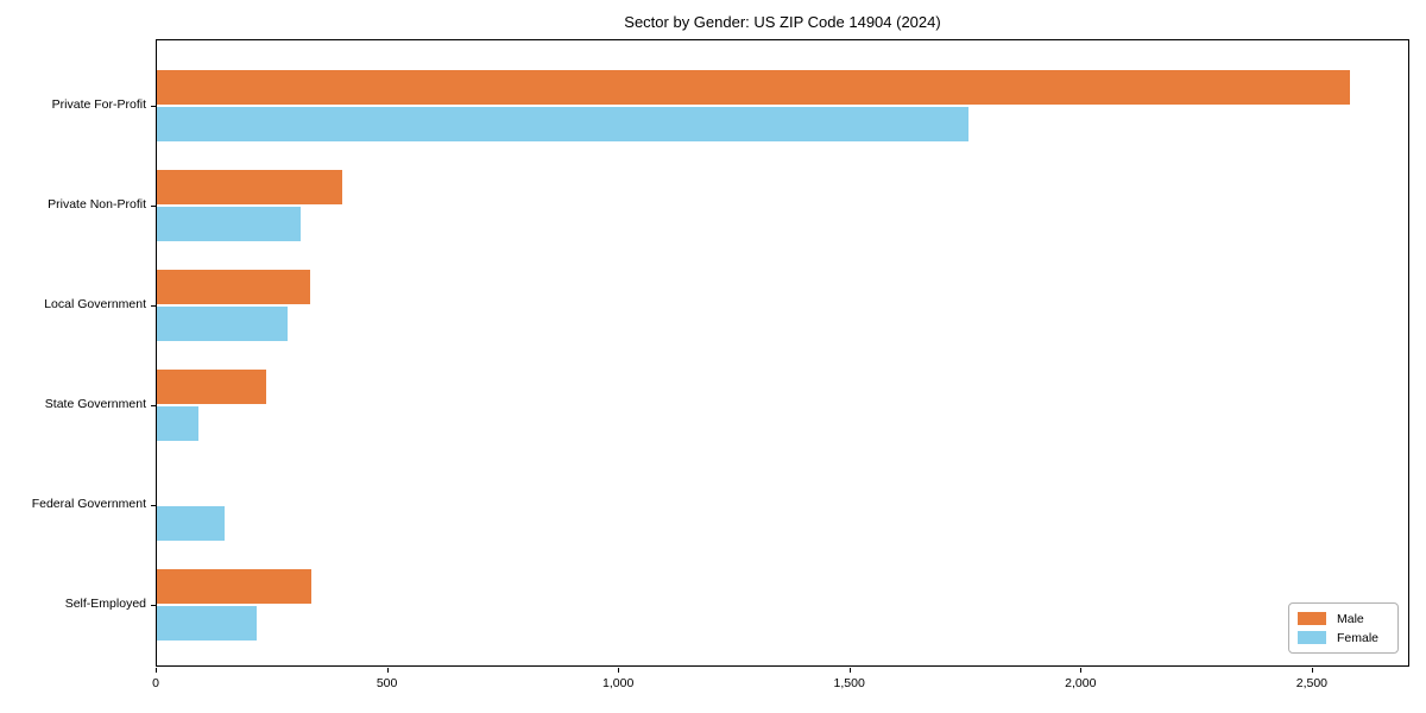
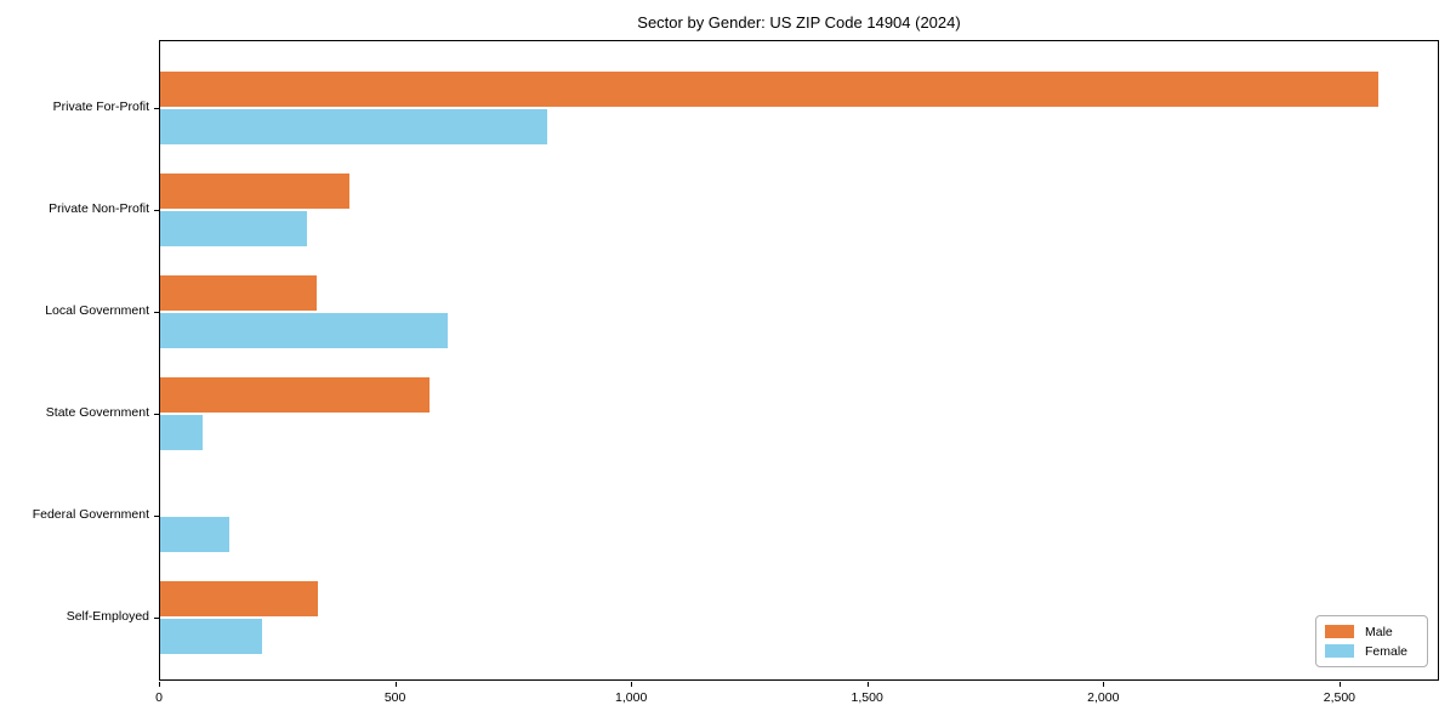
Female/Private For-Profit: 1760 -> 820
Female/Local Government: 280 -> 610
Male/State Government: 240 -> 570
